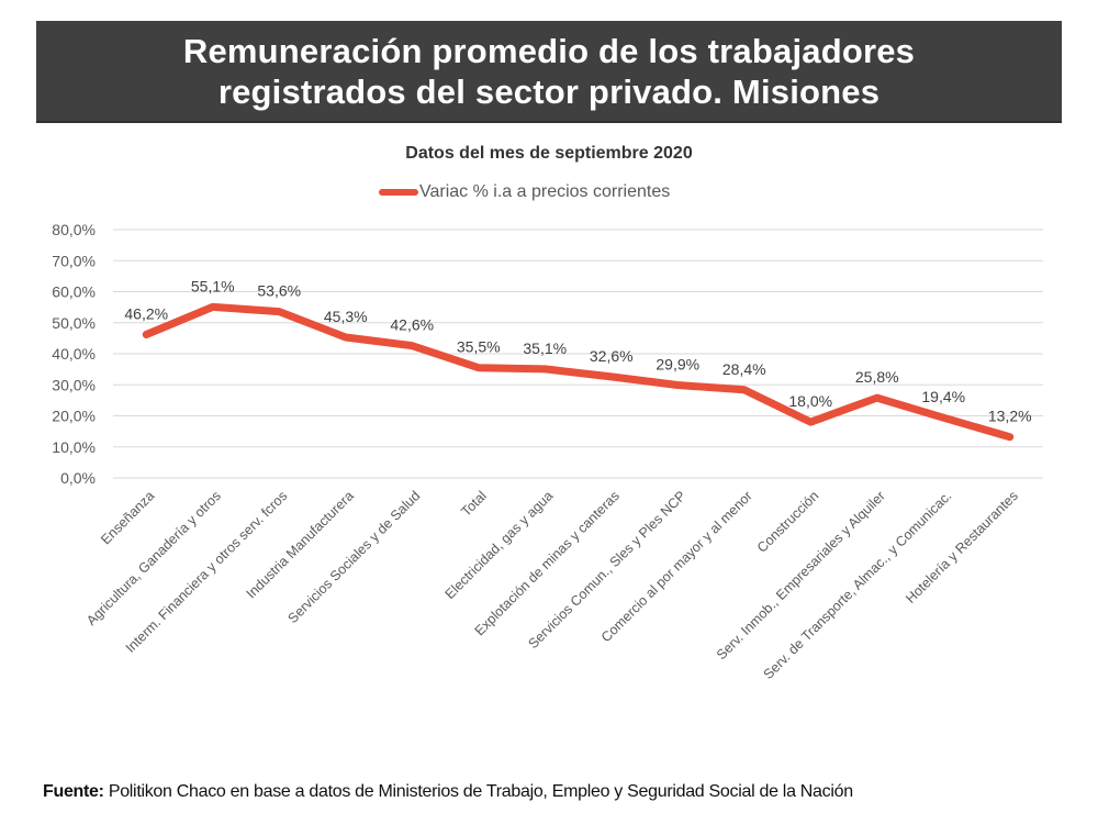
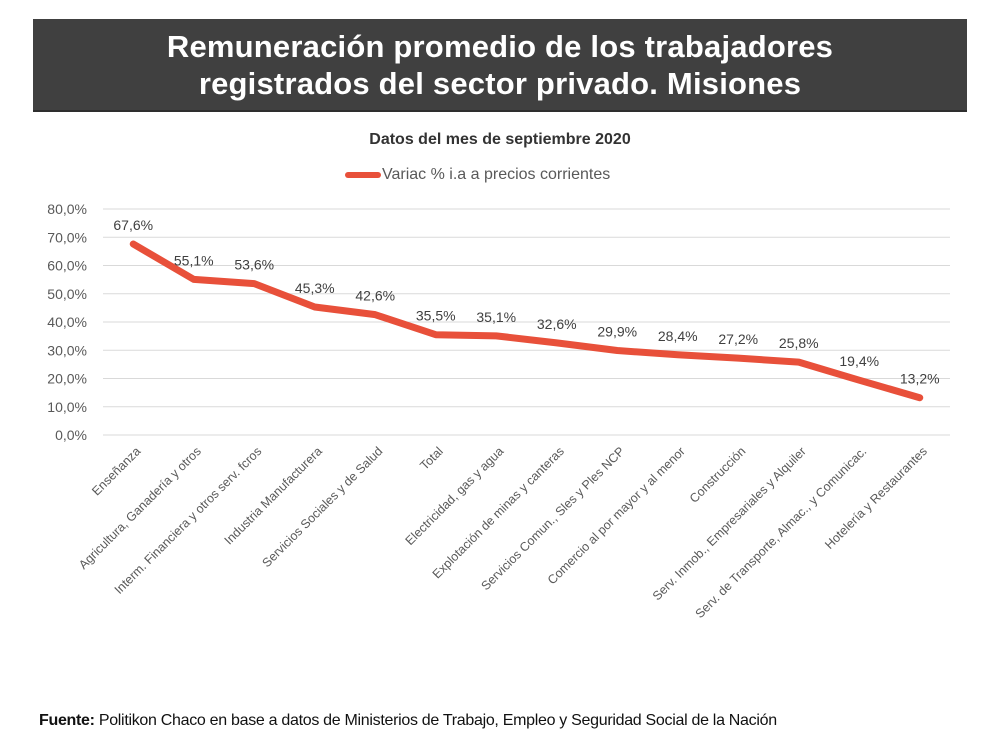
Enseñanza: 46,2% -> 67,6%
Construcción: 18,0% -> 27,2%
